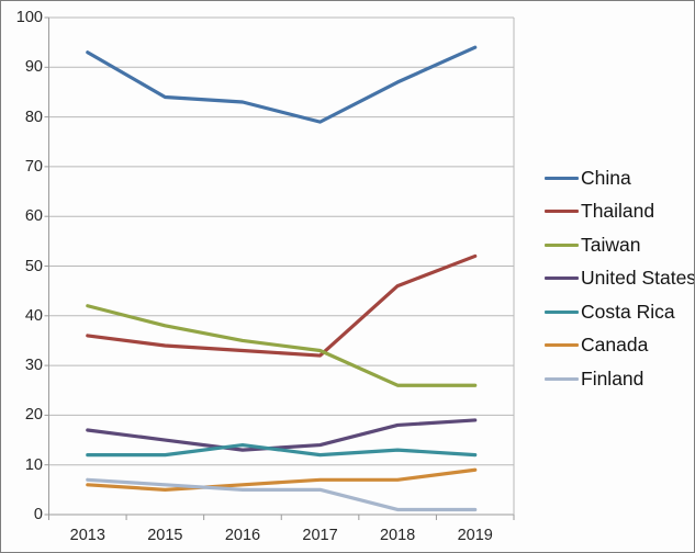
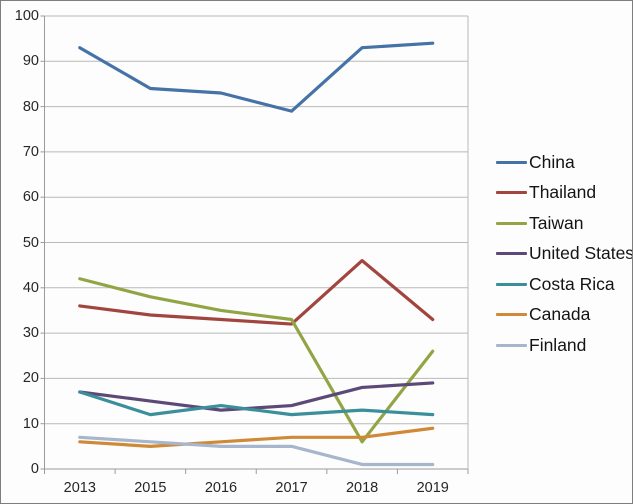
Costa Rica/2013: 12 -> 17
China/2018: 87 -> 93
Taiwan/2018: 26 -> 6
Thailand/2019: 52 -> 33
